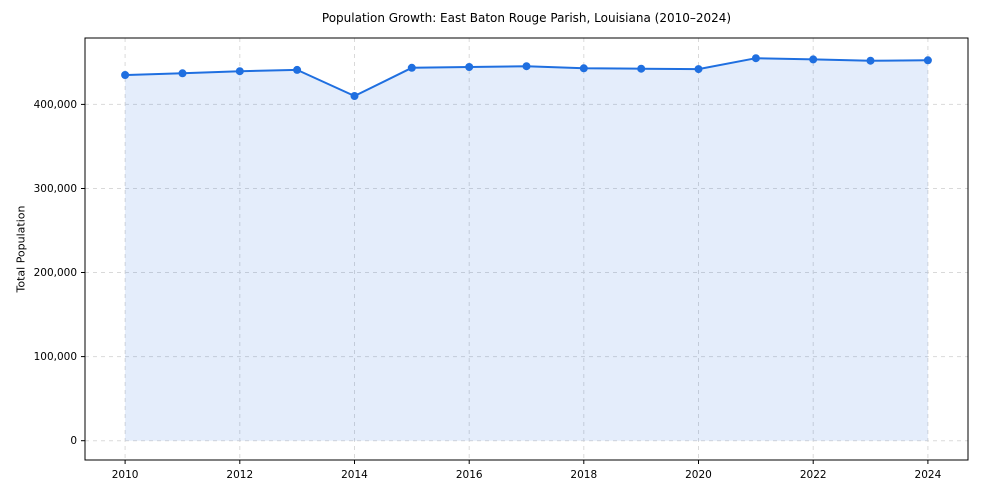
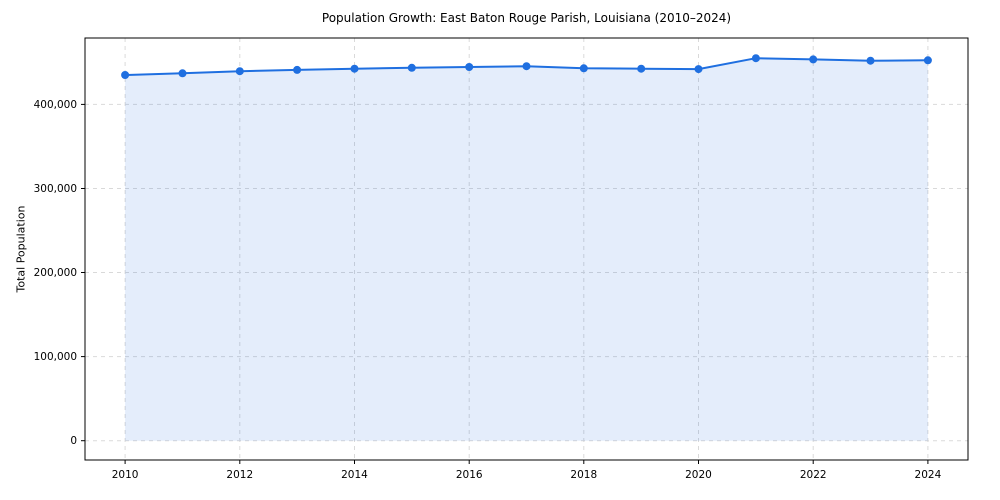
2014: 410000 -> 440000
